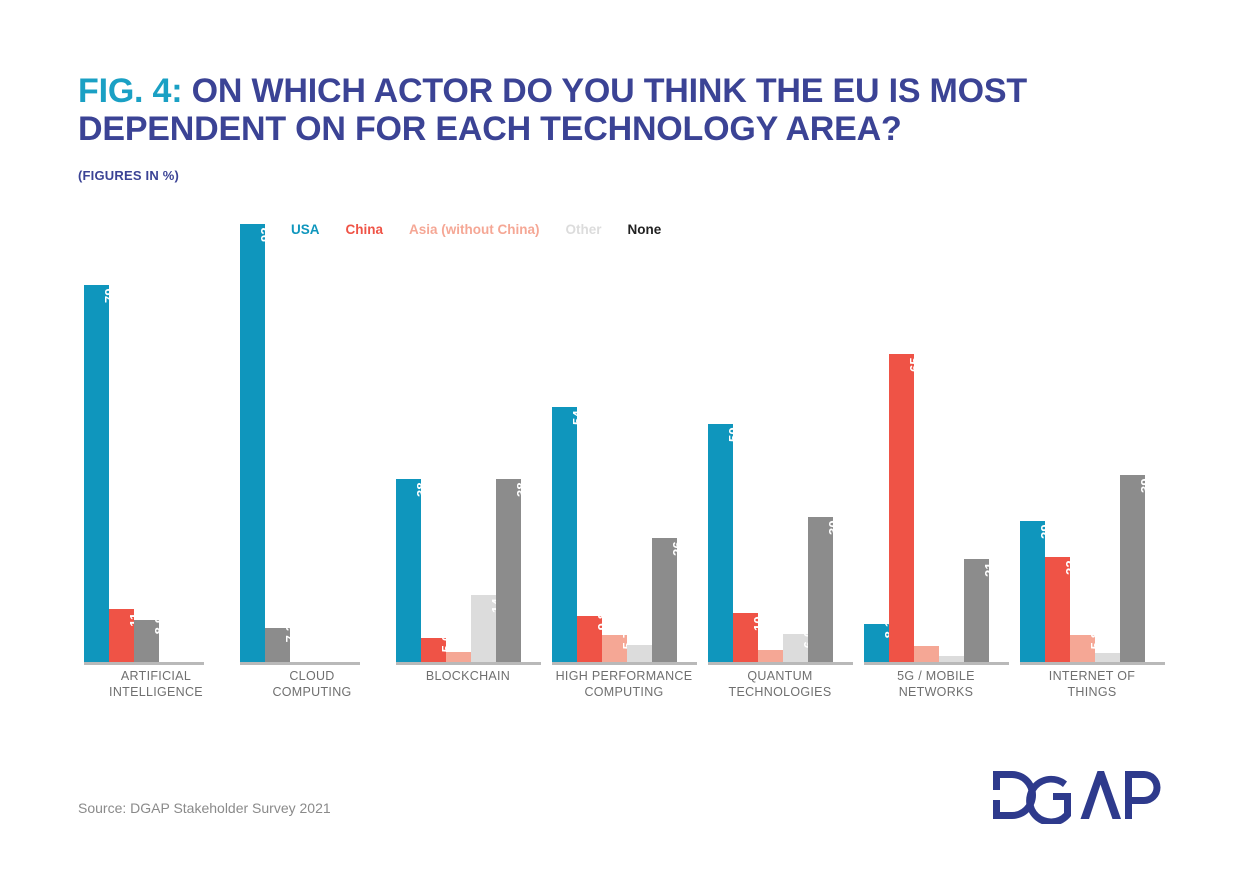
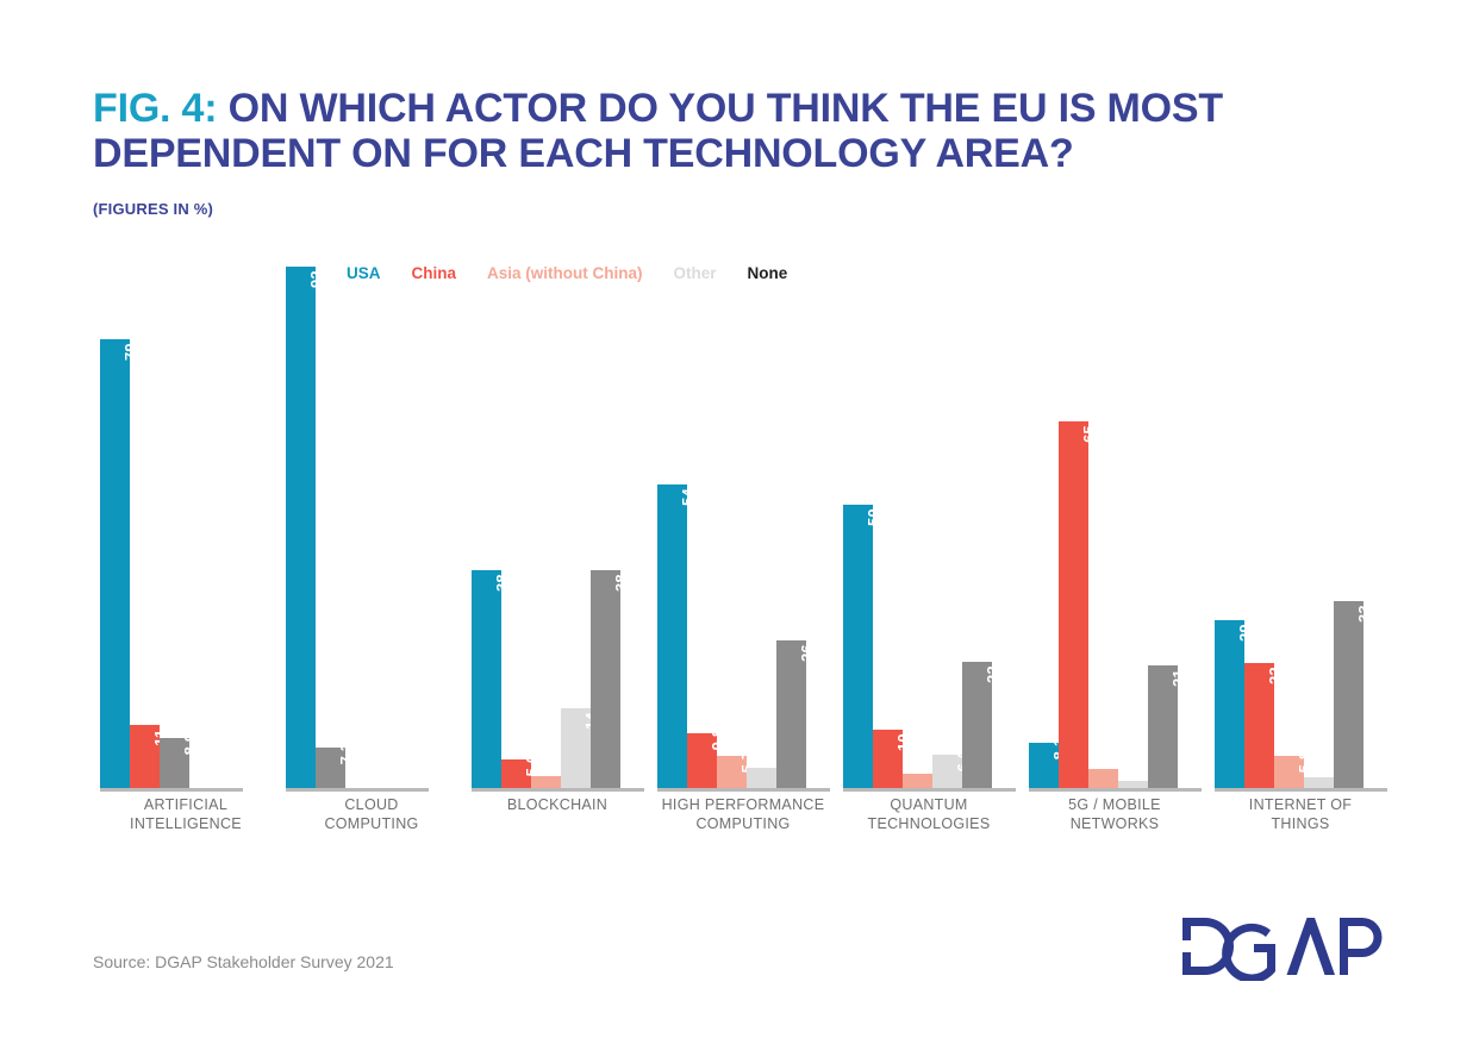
None/QUANTUM TECHNOLOGIES: 30.8 -> 22.4
None/INTERNET OF THINGS: 39.7 -> 33.3
